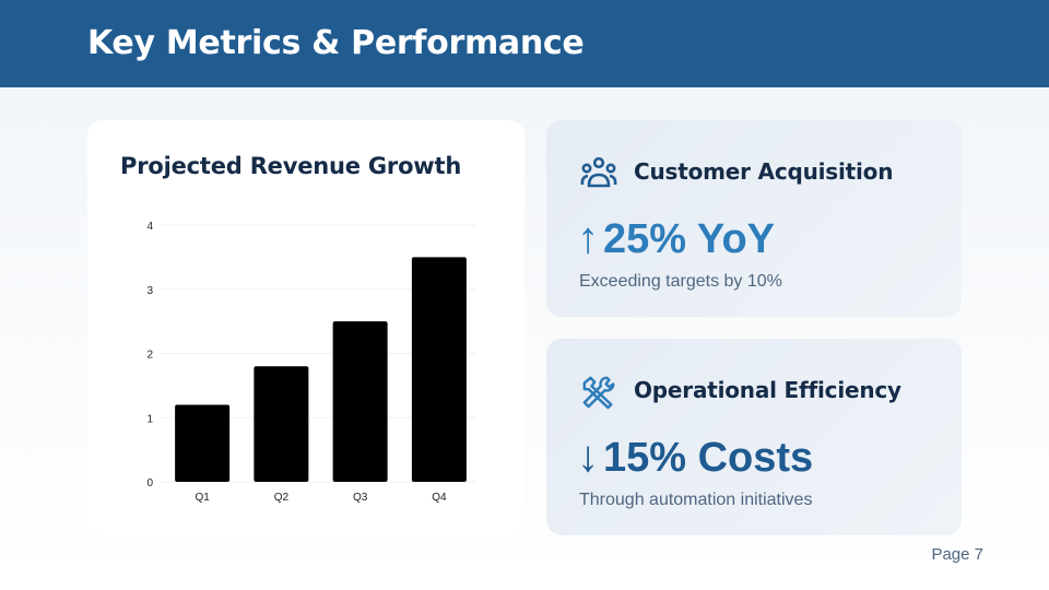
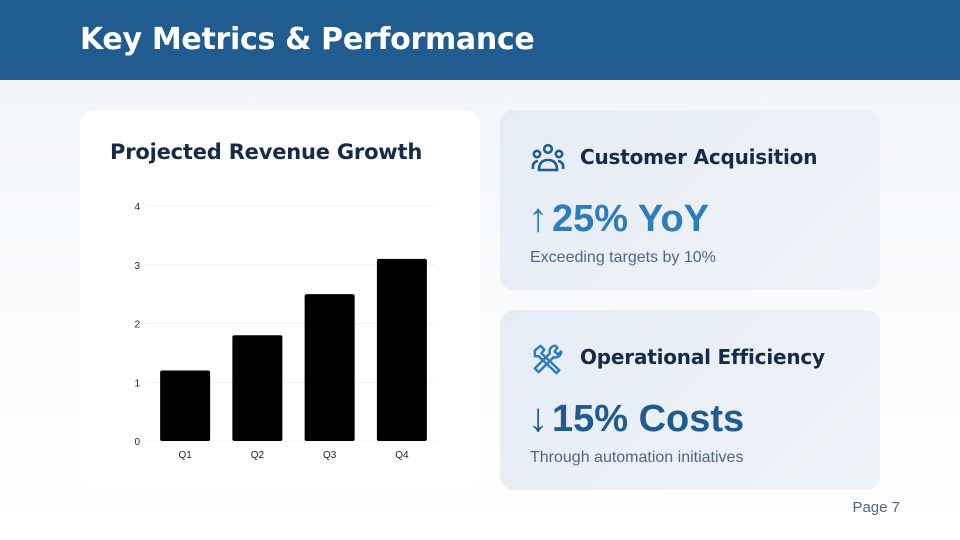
Q4: 3.5 -> 3.1
